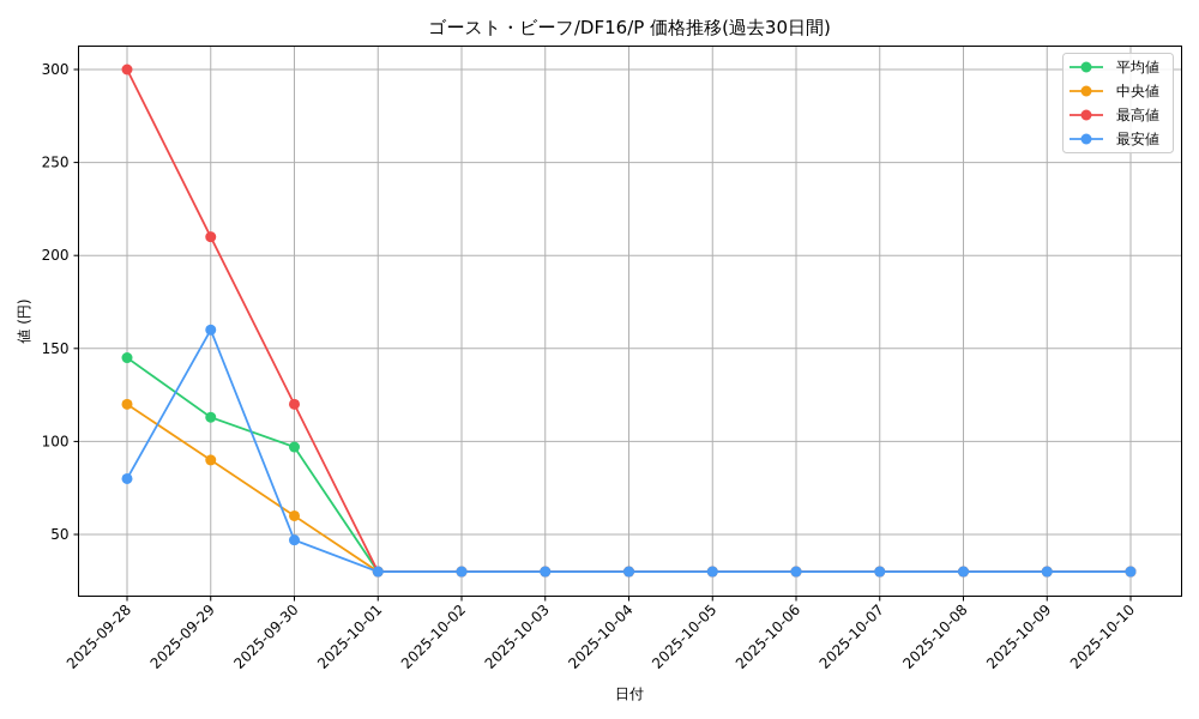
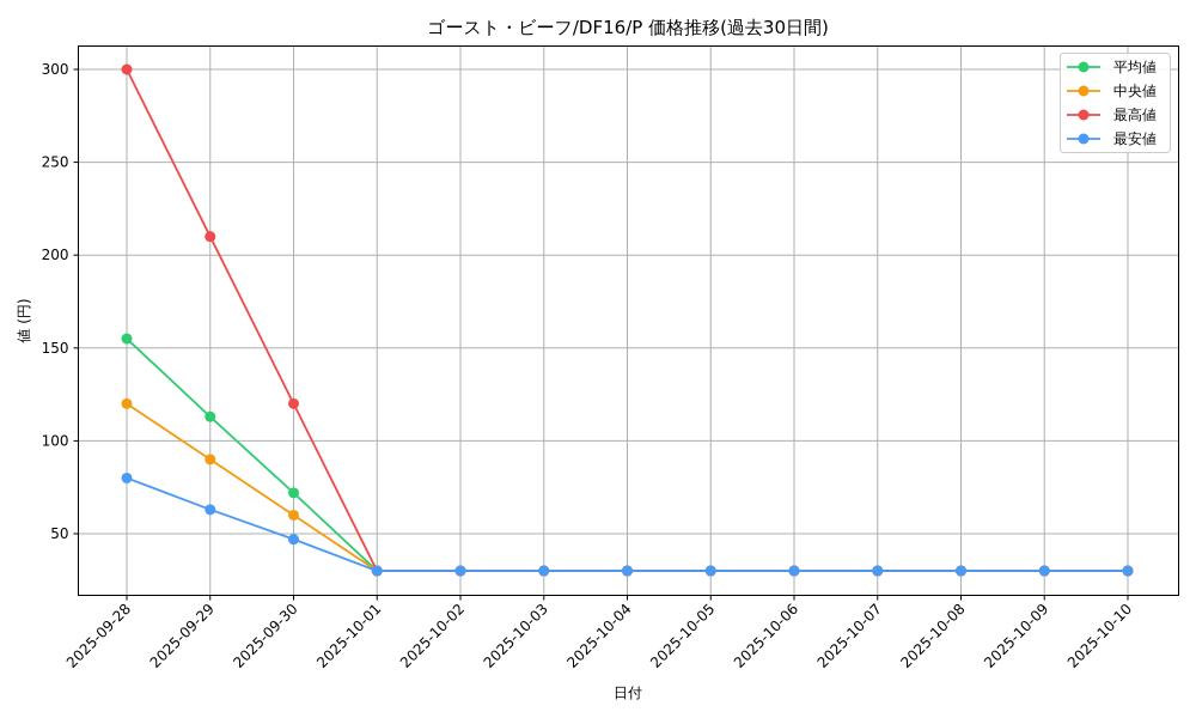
平均値/2025-09-28: 145 -> 155
最安値/2025-09-29: 160 -> 63
平均値/2025-09-30: 97 -> 72
